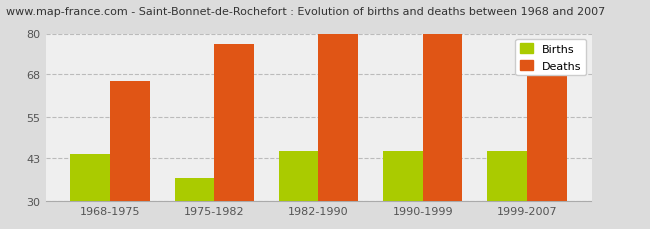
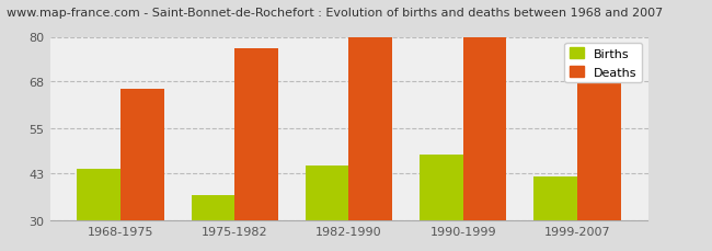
Births/1990-1999: 45 -> 48
Births/1999-2007: 45 -> 42
